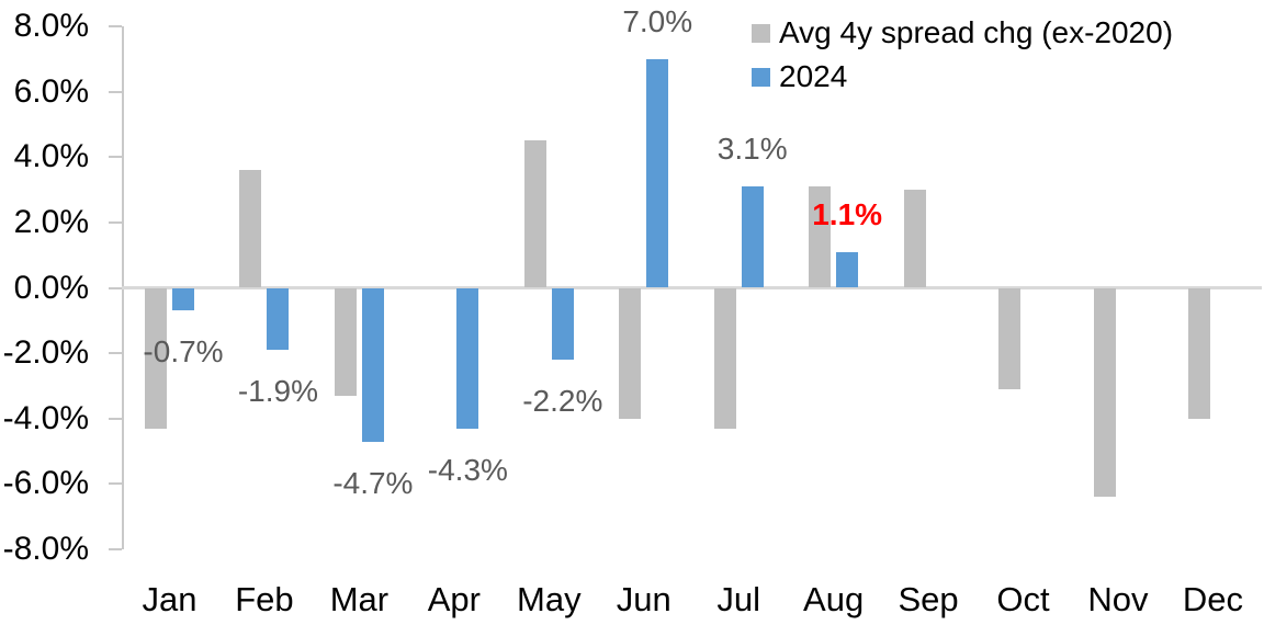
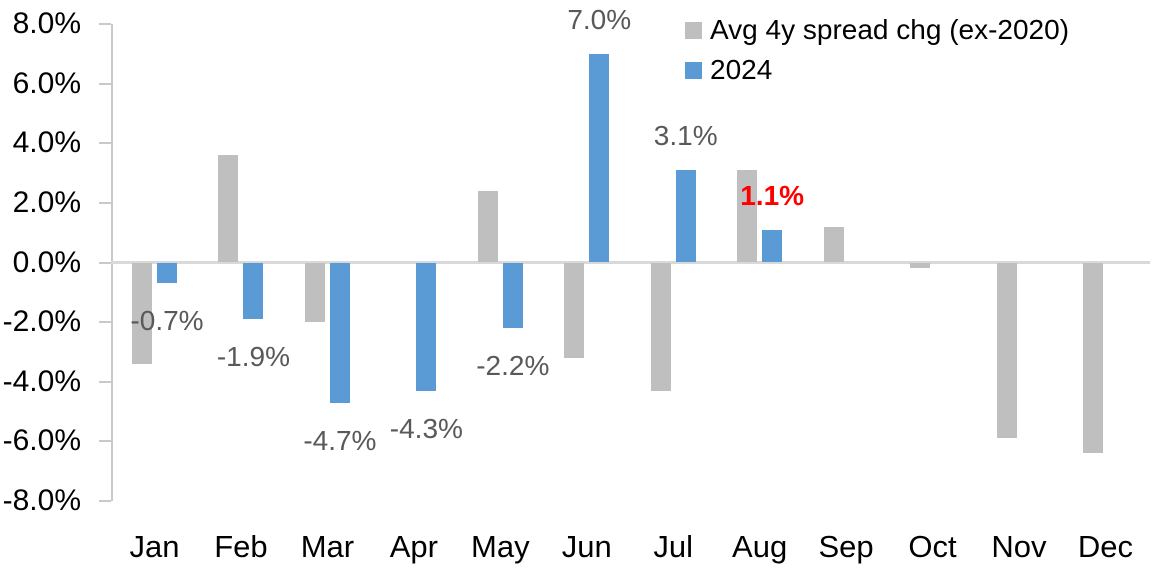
Avg 4y spread chg (ex-2020)/Jan: -4.3% -> -3.4%
Avg 4y spread chg (ex-2020)/Mar: -3.3% -> -2.0%
Avg 4y spread chg (ex-2020)/May: 4.5% -> 2.4%
Avg 4y spread chg (ex-2020)/Jun: -4.0% -> -3.2%
Avg 4y spread chg (ex-2020)/Sep: 3.0% -> 1.2%
Avg 4y spread chg (ex-2020)/Oct: -3.1% -> -0.2%
Avg 4y spread chg (ex-2020)/Nov: -6.4% -> -5.9%
Avg 4y spread chg (ex-2020)/Dec: -4.0% -> -6.4%
